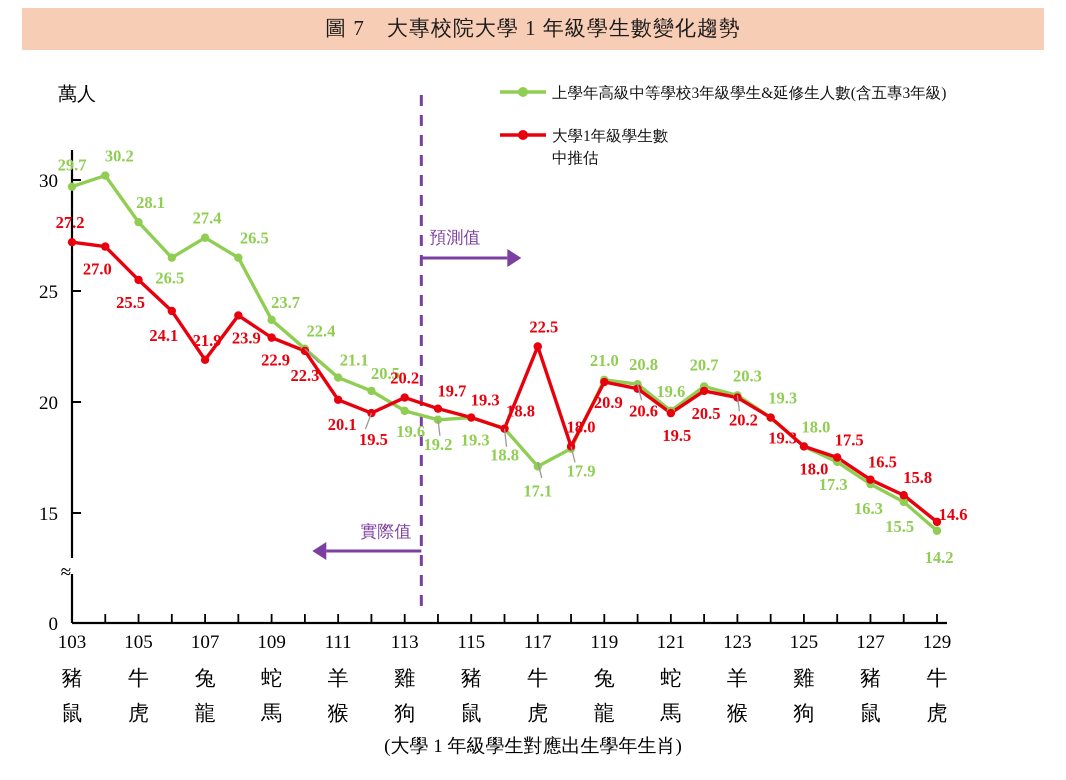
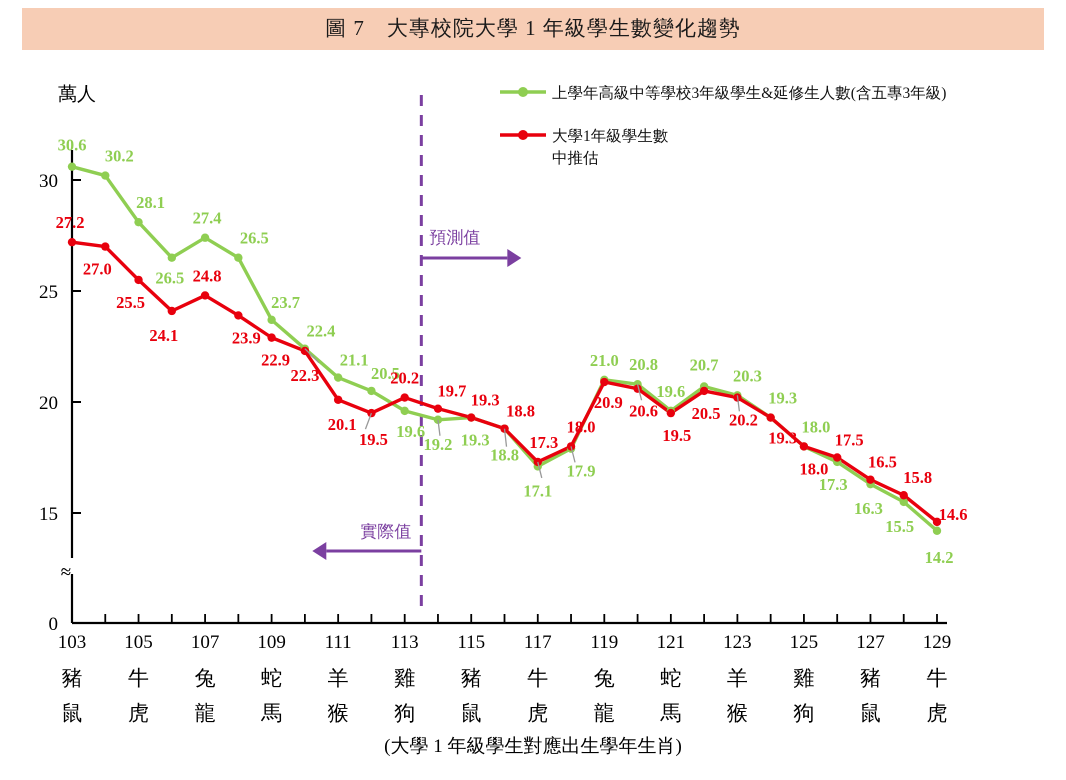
上學年高級中等學校3年級學生&延修生人數(含五專3年級)/103: 29.7 -> 30.6
大學1年級學生數/107: 21.9 -> 24.8
大學1年級學生數/117: 22.5 -> 17.3
